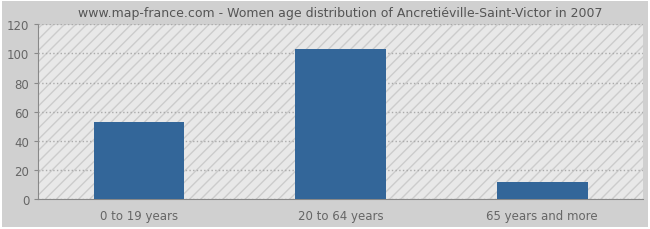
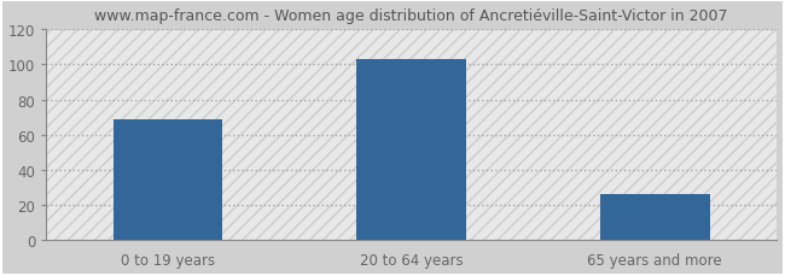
0 to 19 years: 53 -> 69
65 years and more: 12 -> 26
